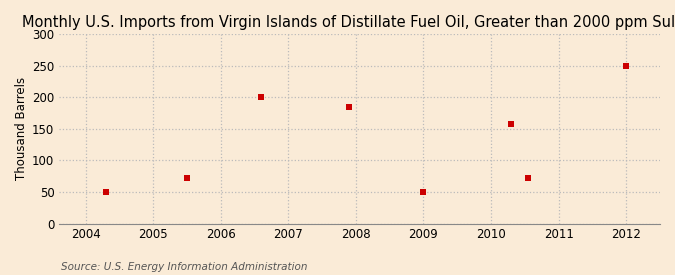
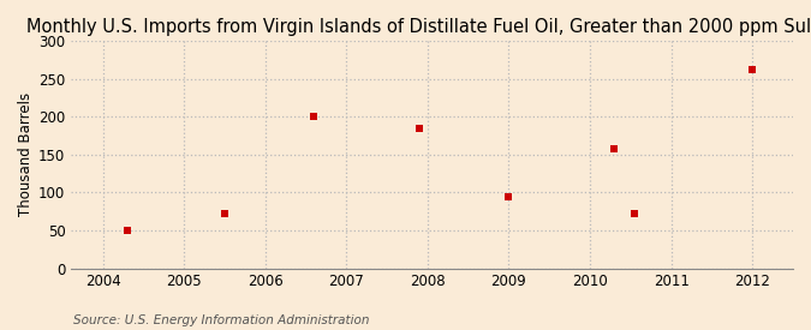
2009: 50 -> 94
2012: 250 -> 262
